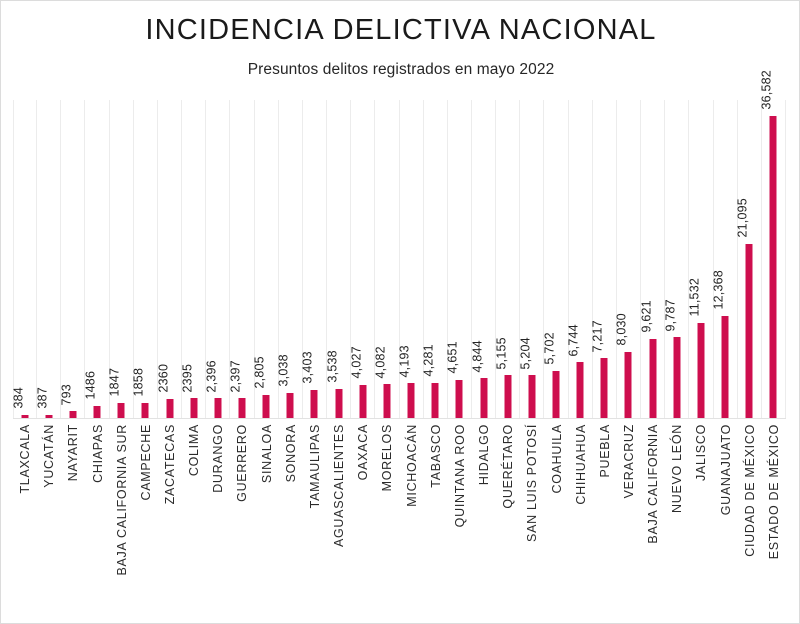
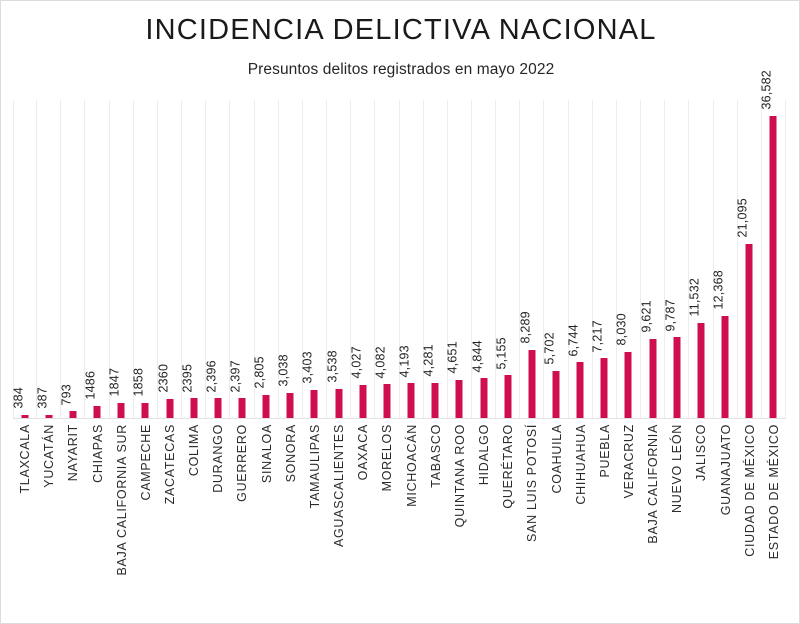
SAN LUIS POTOSÍ: 5,204 -> 8,289
